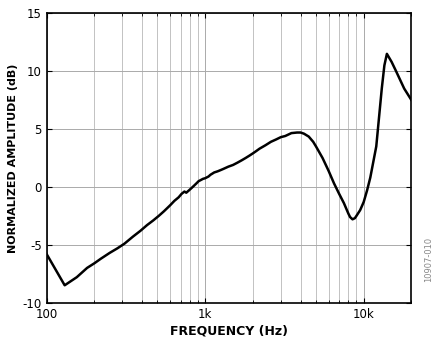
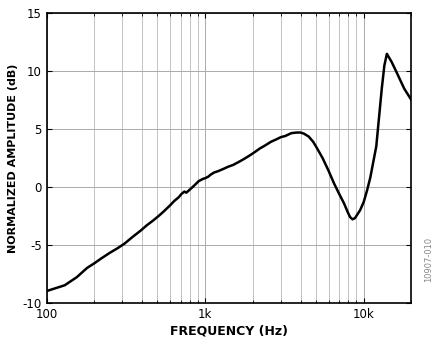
100: -5.8 -> -9.0
